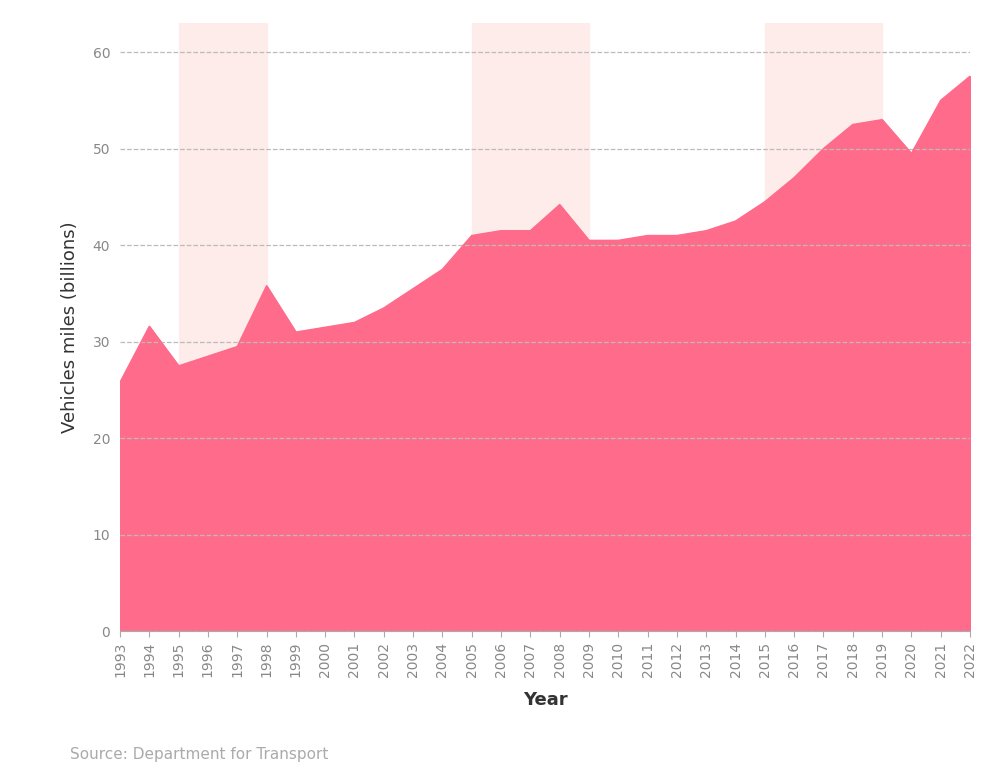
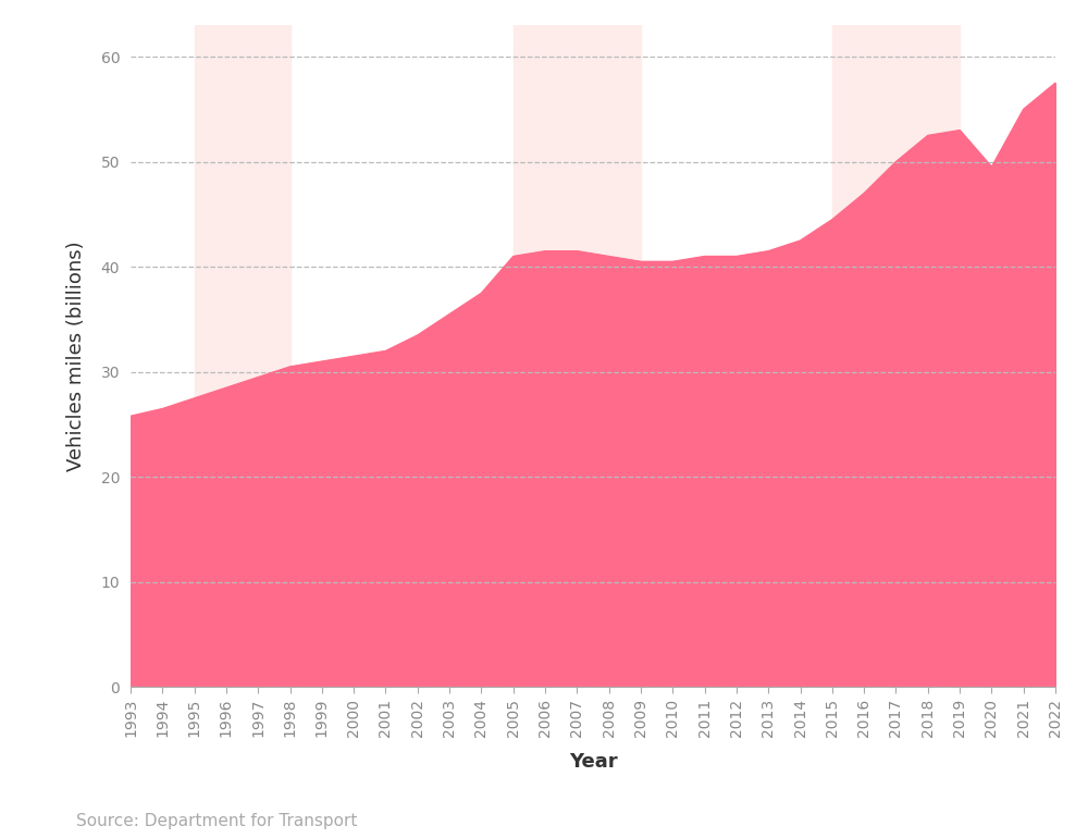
1994: 31.6 -> 26.5
1998: 35.8 -> 30.5
2008: 44.2 -> 41.0
